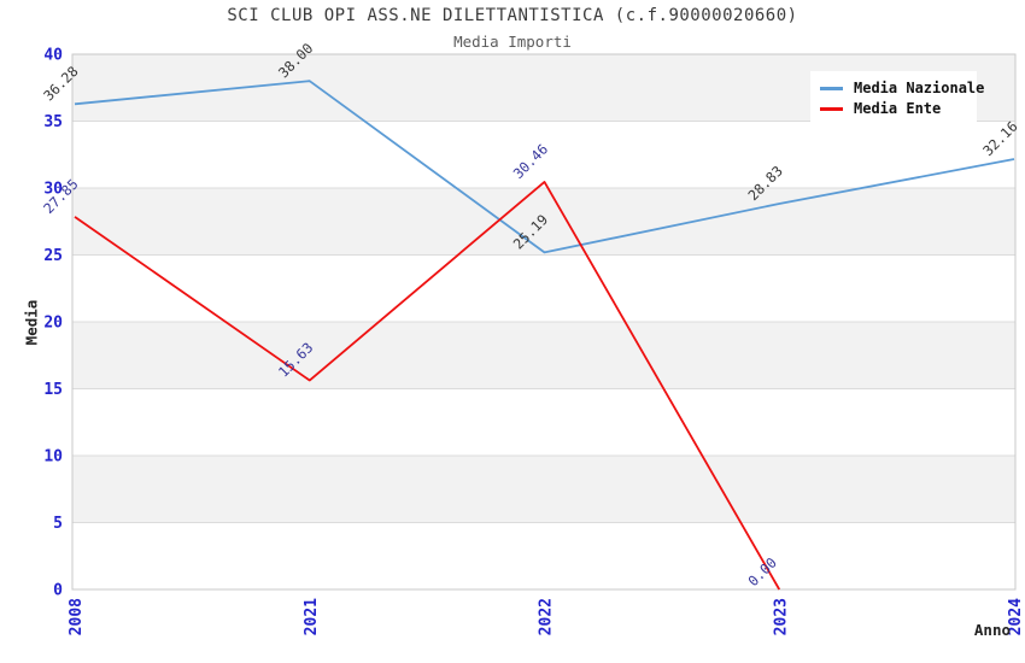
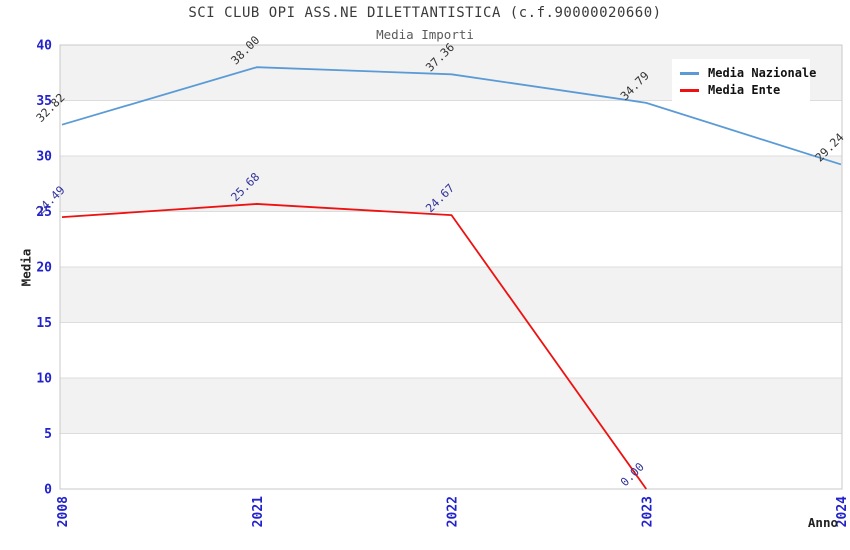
Media Nazionale/2008: 36.28 -> 32.82
Media Ente/2008: 27.85 -> 24.49
Media Ente/2021: 15.63 -> 25.68
Media Nazionale/2022: 25.19 -> 37.36
Media Ente/2022: 30.46 -> 24.67
Media Nazionale/2023: 28.83 -> 34.79
Media Nazionale/2024: 32.16 -> 29.24
